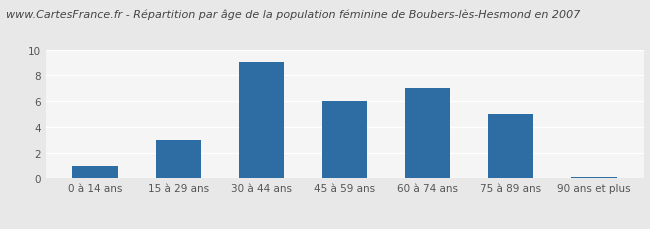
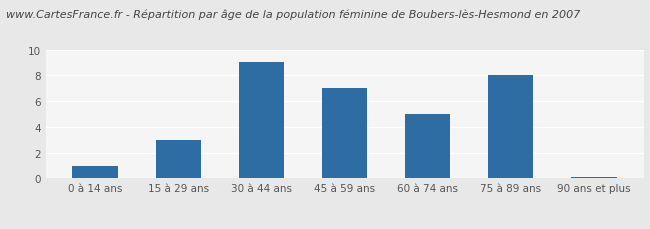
45 à 59 ans: 6.0 -> 7.0
60 à 74 ans: 7.0 -> 5.0
75 à 89 ans: 5.0 -> 8.0
